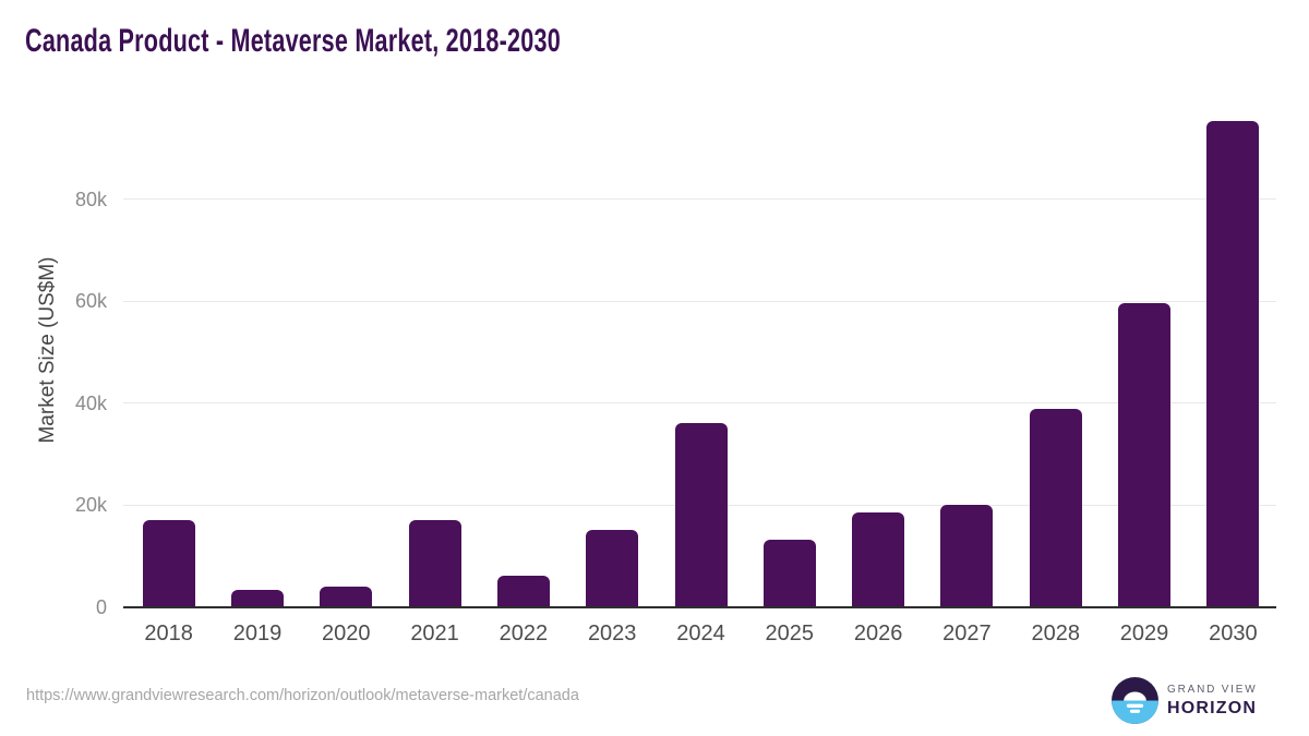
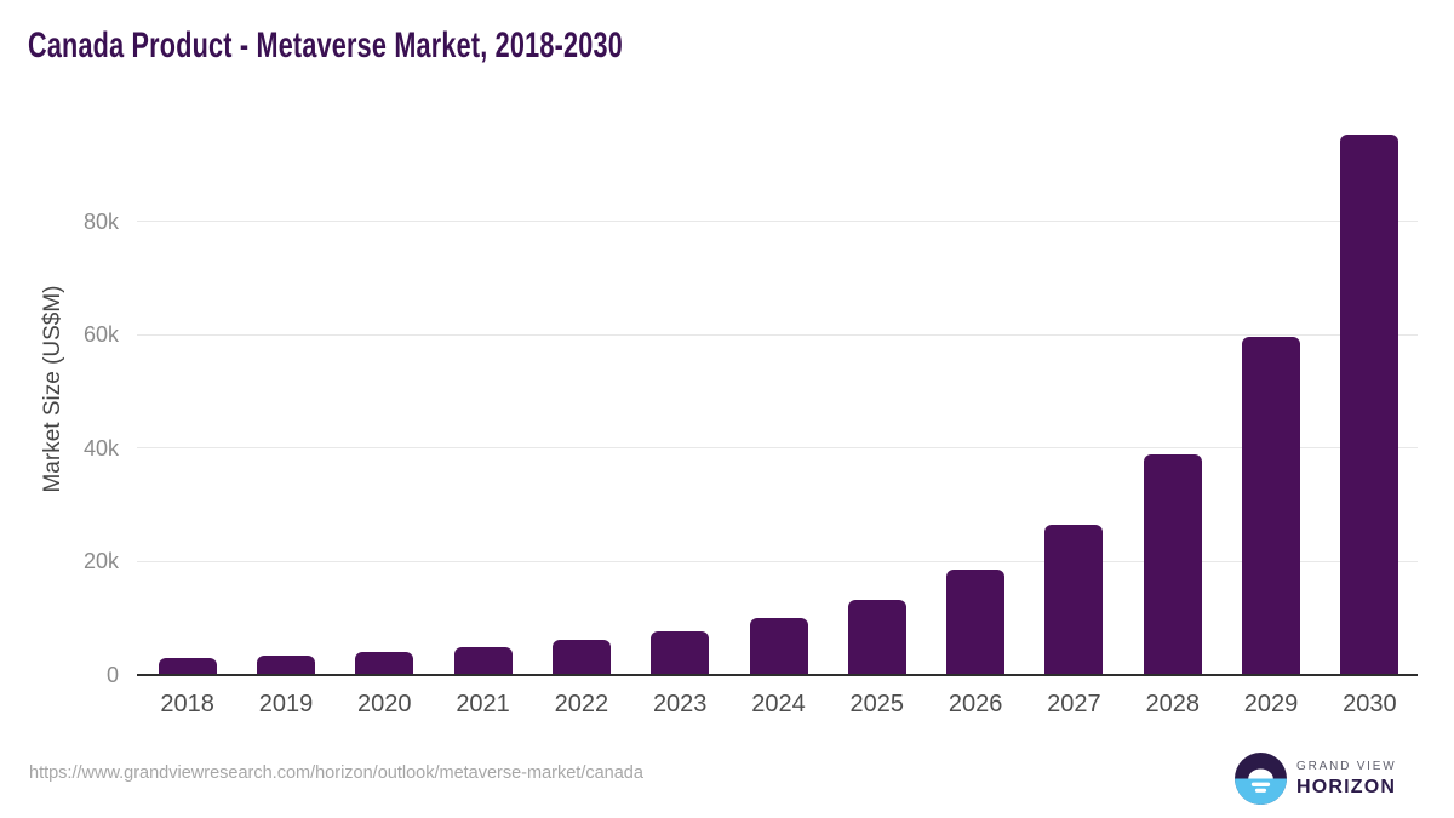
2018: 17k -> 3k
2021: 17k -> 5k
2023: 15k -> 8k
2024: 36k -> 10k
2027: 20k -> 26k
